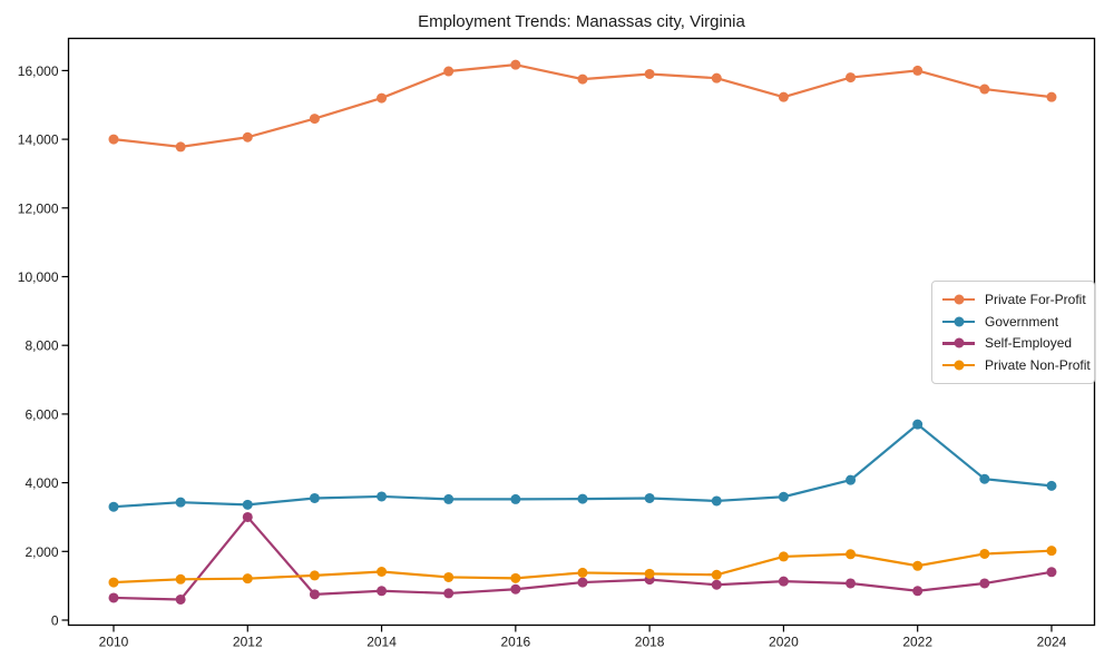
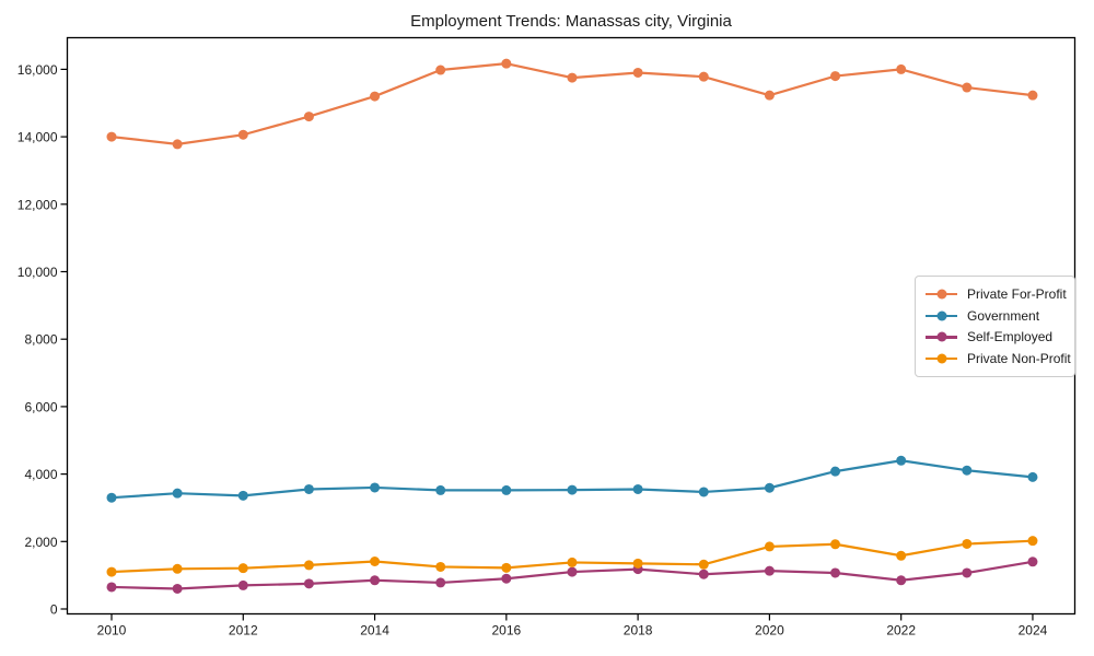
Self-Employed/2012: 3000 -> 700
Government/2022: 5700 -> 4400
